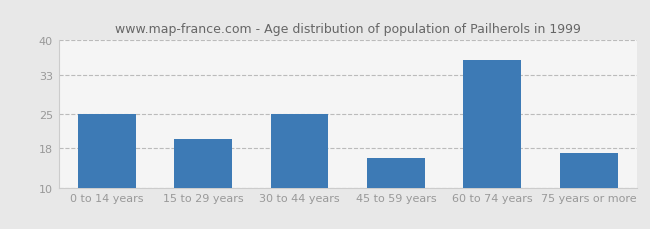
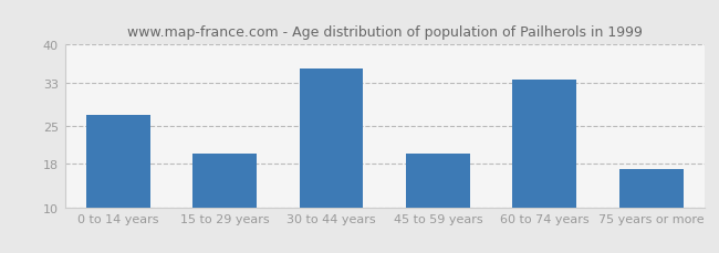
0 to 14 years: 25.0 -> 27.0
30 to 44 years: 25.0 -> 35.5
45 to 59 years: 16.0 -> 20.0
60 to 74 years: 36.0 -> 33.5
